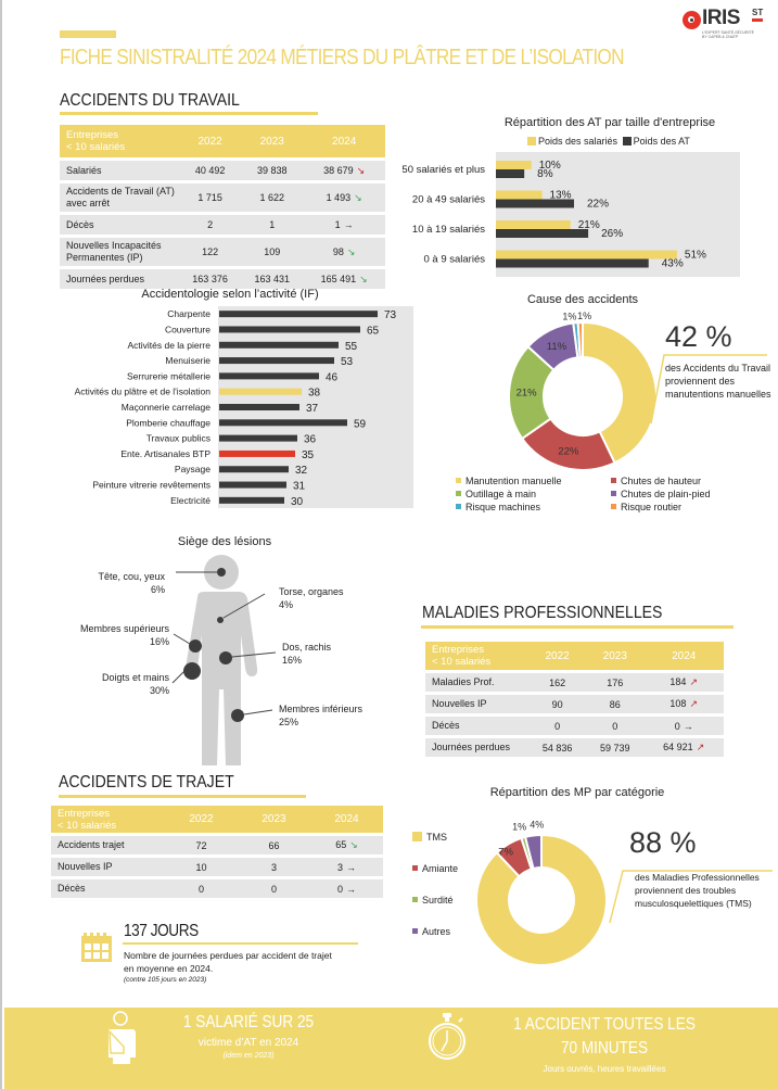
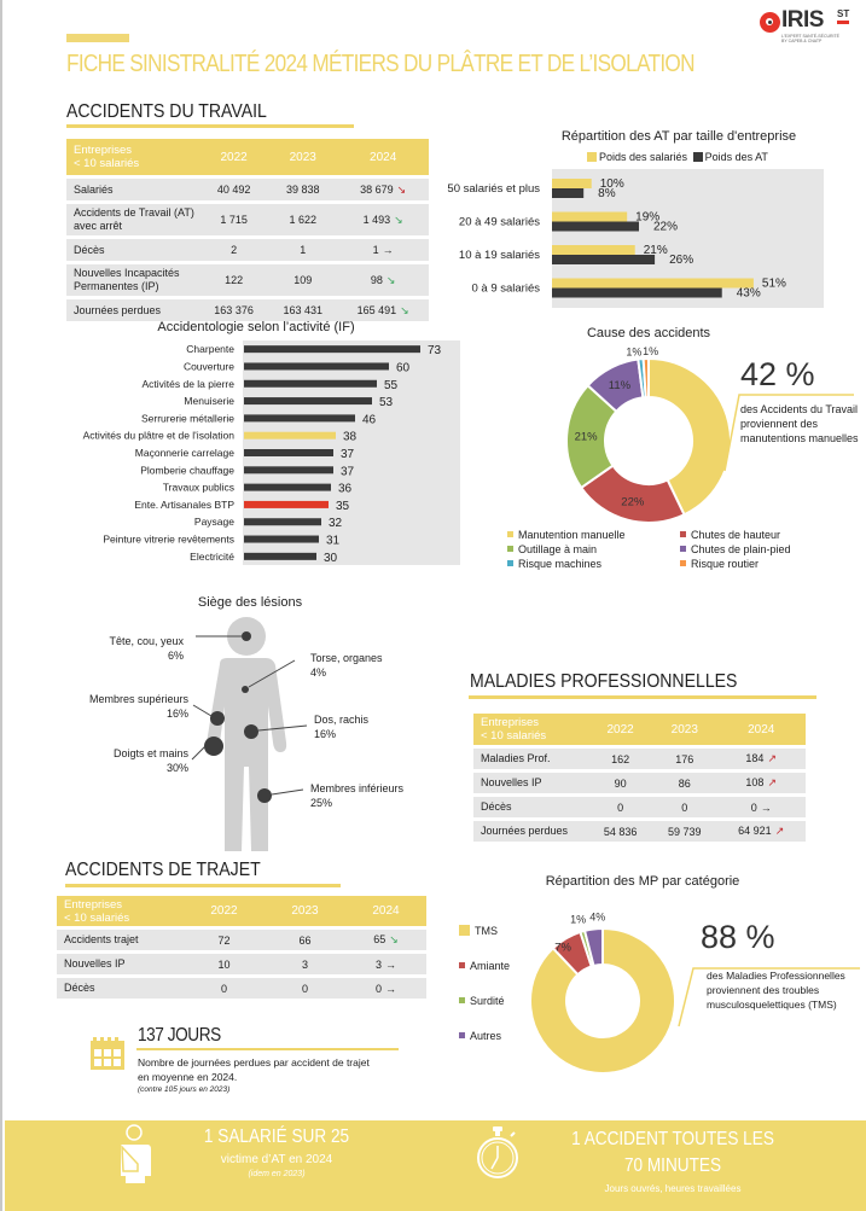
Répartition des AT par taille d'entreprise/Poids des salariés/20 à 49 salariés: 13% -> 19%
Accidentologie selon l’activité (IF)/Couverture: 65 -> 60
Accidentologie selon l’activité (IF)/Plomberie chauffage: 59 -> 37
